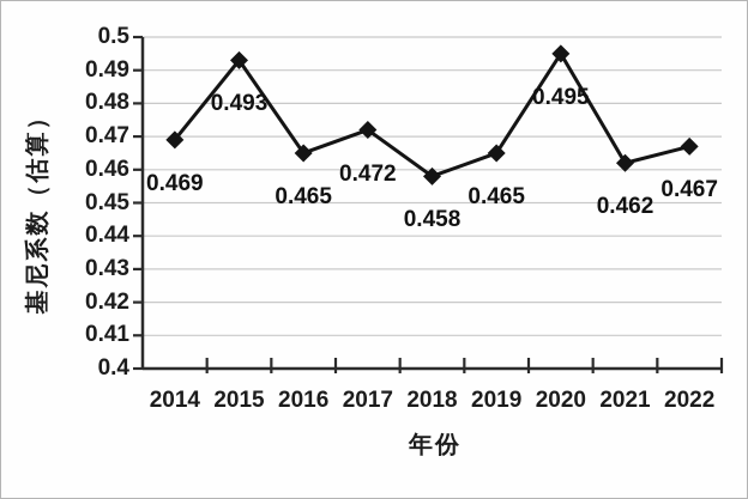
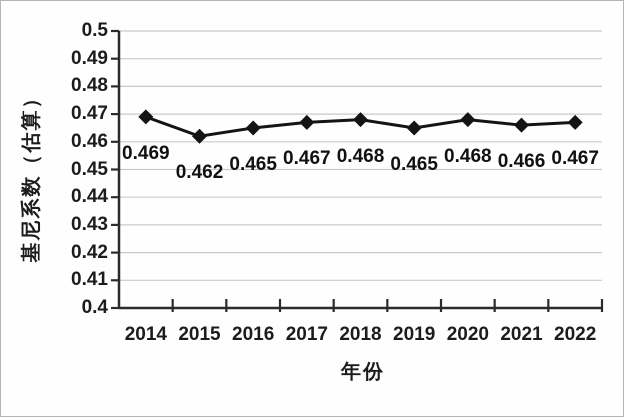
2015: 0.493 -> 0.462
2017: 0.472 -> 0.467
2018: 0.458 -> 0.468
2020: 0.495 -> 0.468
2021: 0.462 -> 0.466
